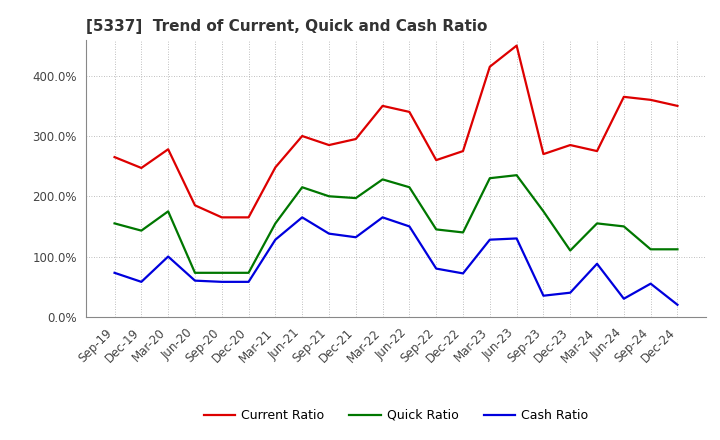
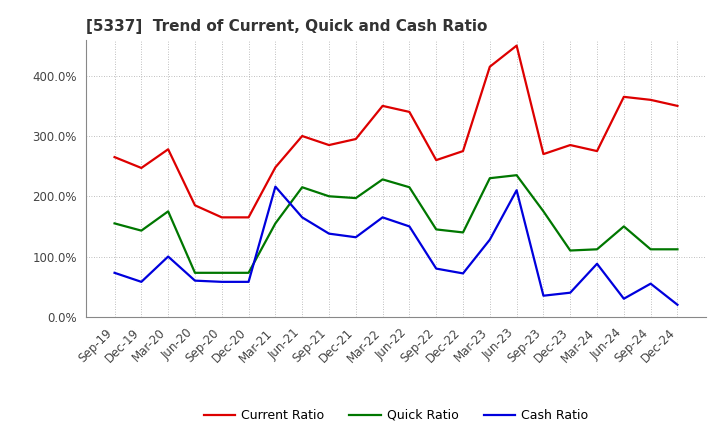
Cash Ratio/Mar-21: 128% -> 216%
Cash Ratio/Jun-23: 130% -> 210%
Quick Ratio/Mar-24: 155% -> 112%
